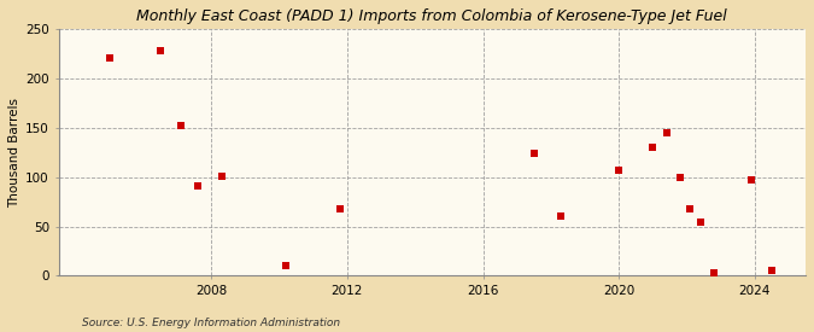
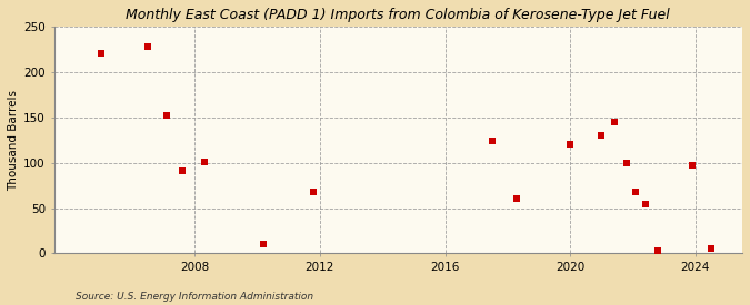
2020: 107 -> 120
